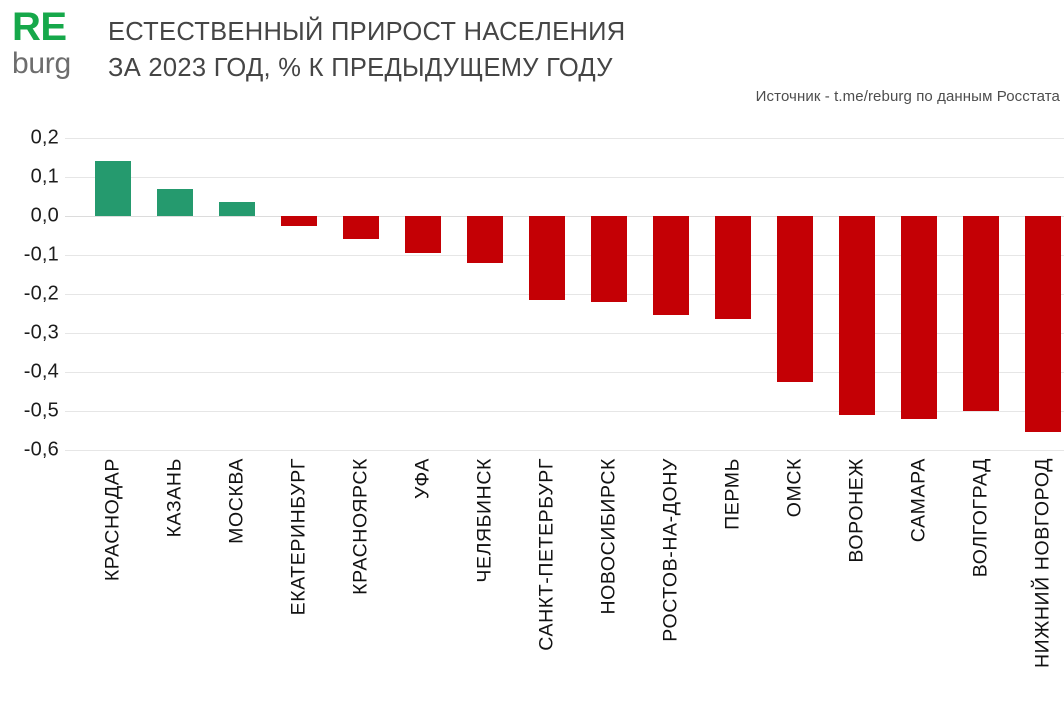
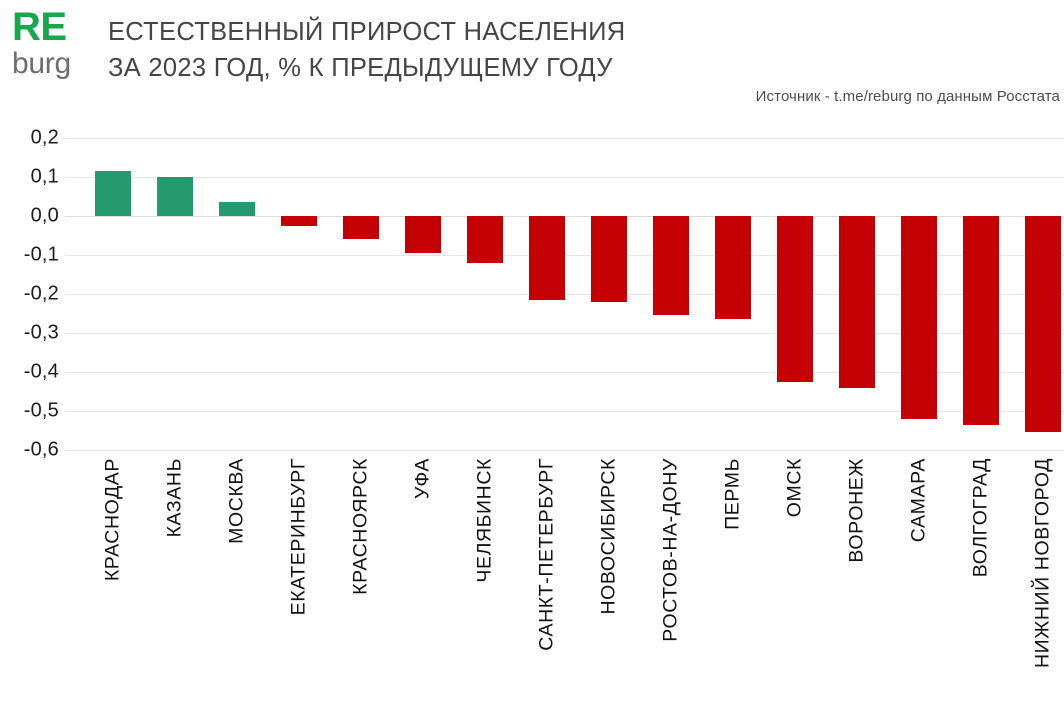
КРАСНОДАР: 0,14 -> 0,12
КАЗАНЬ: 0,07 -> 0,10
ВОРОНЕЖ: -0,51 -> -0,44
ВОЛГОГРАД: -0,50 -> -0,54
